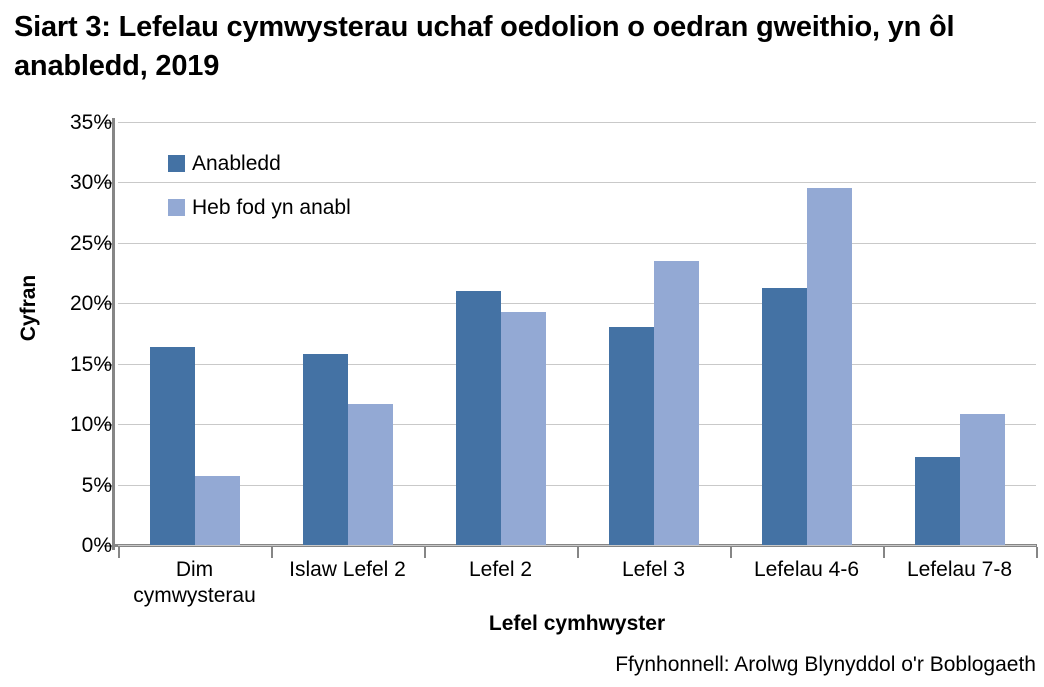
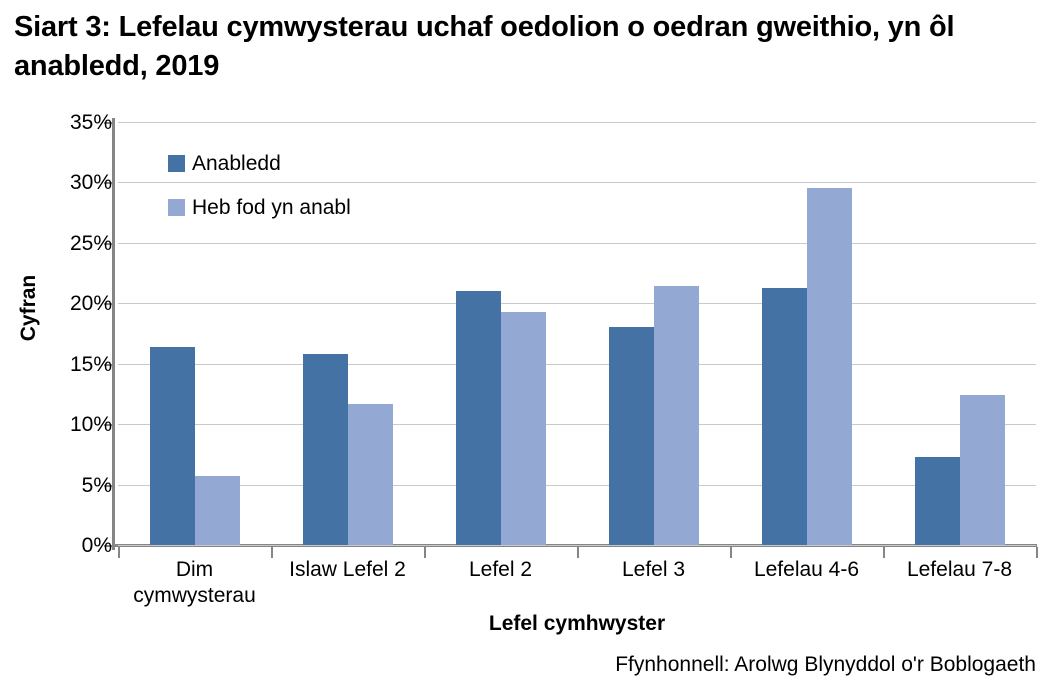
Heb fod yn anabl/Lefel 3: 23.5% -> 21.4%
Heb fod yn anabl/Lefelau 7-8: 10.8% -> 12.4%
